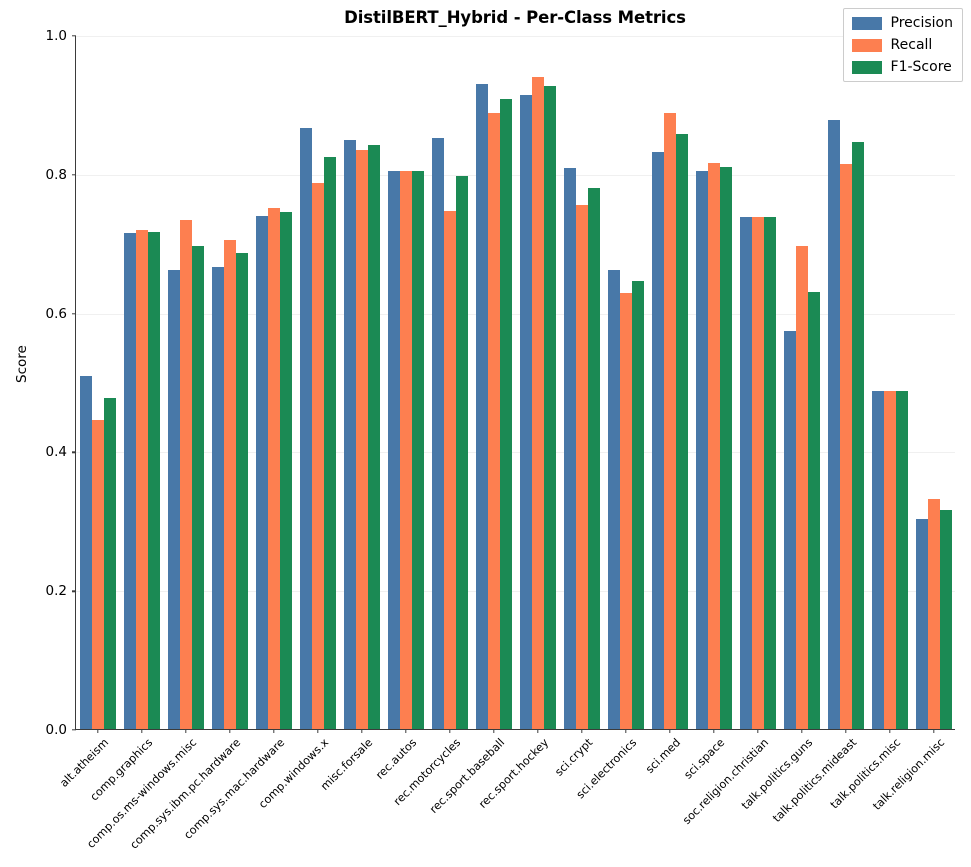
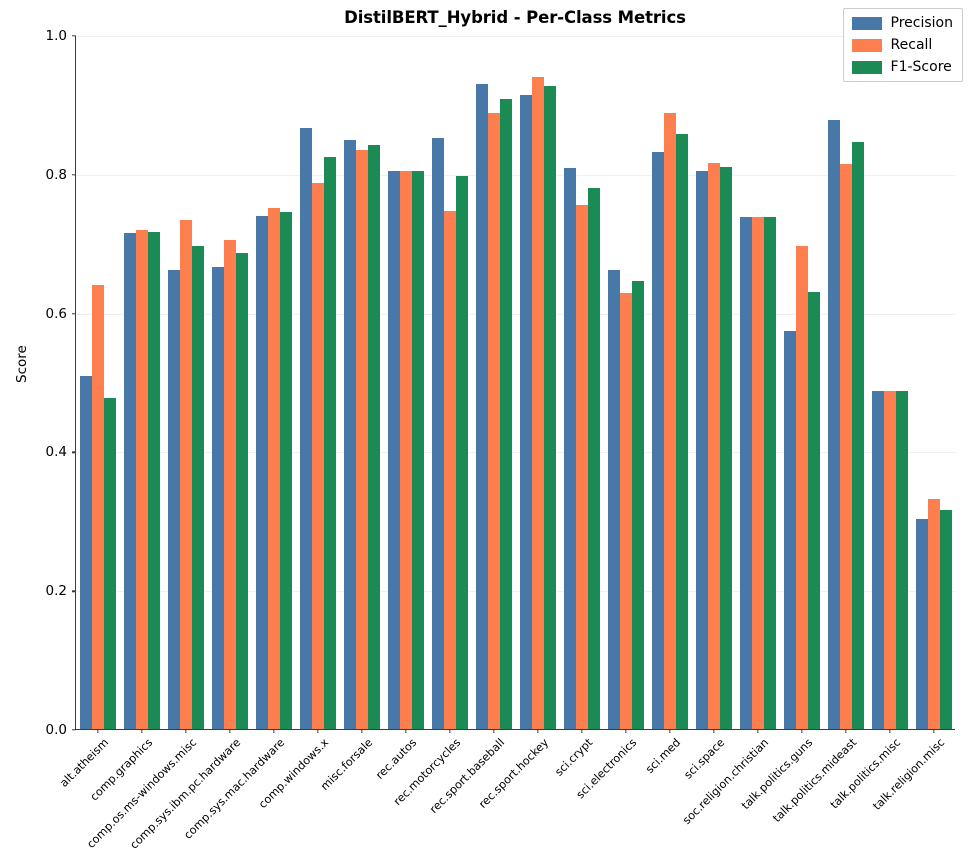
Recall/alt.atheism: 0.45 -> 0.64
